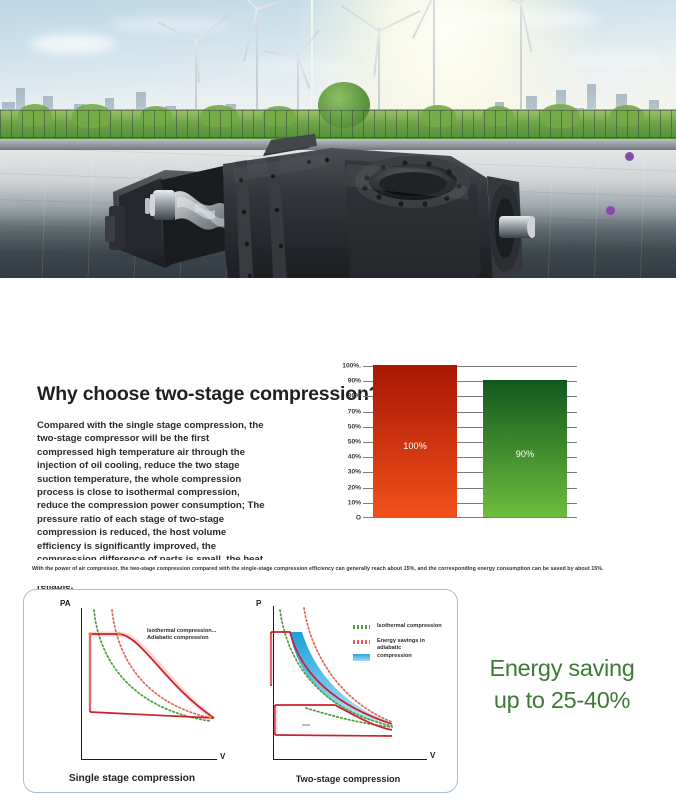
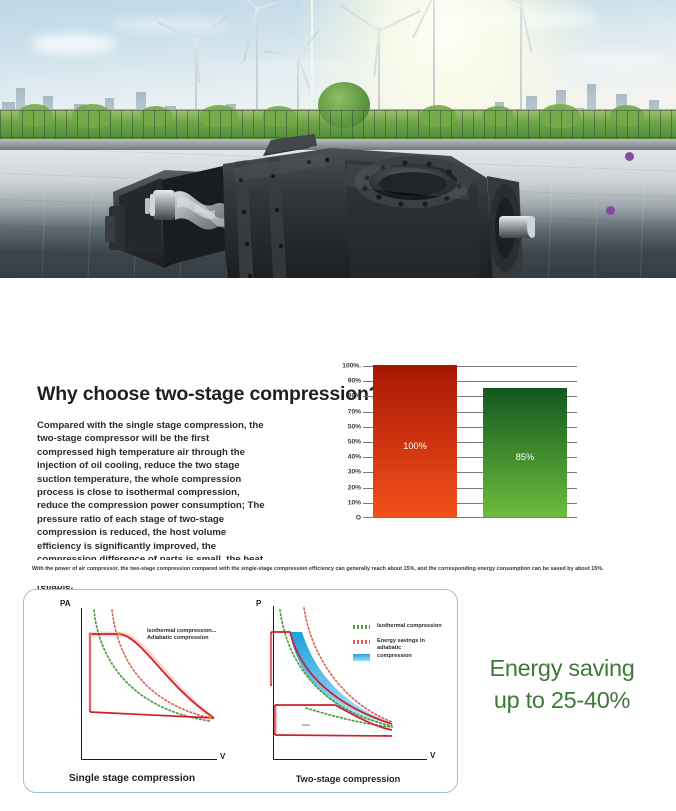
Two-stage compression: 90% -> 85%
